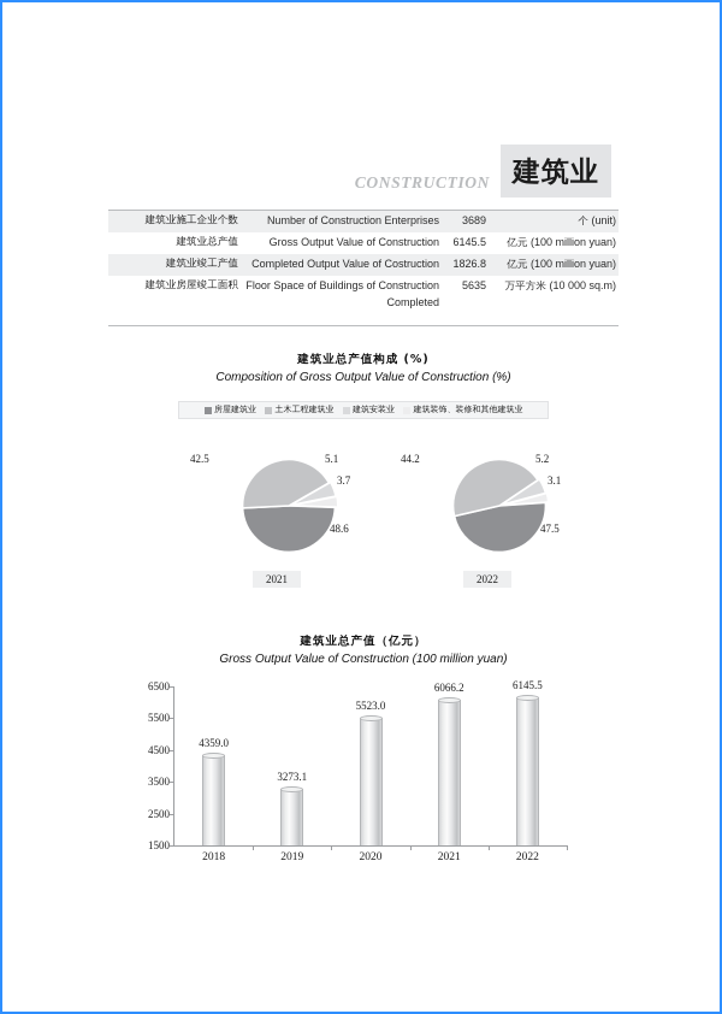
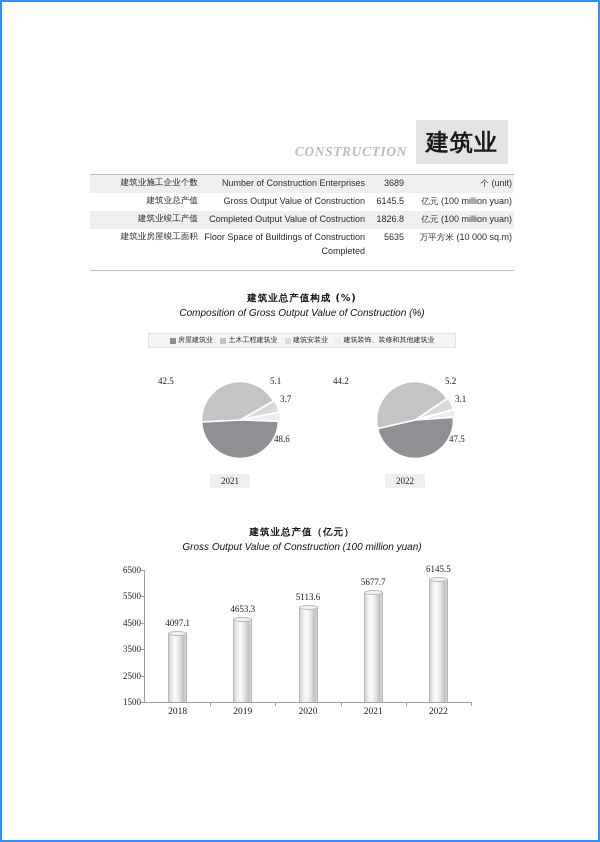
建筑业总产值（亿元）/2018: 4359.0 -> 4097.1
建筑业总产值（亿元）/2019: 3273.1 -> 4653.3
建筑业总产值（亿元）/2020: 5523.0 -> 5113.6
建筑业总产值（亿元）/2021: 6066.2 -> 5677.7
